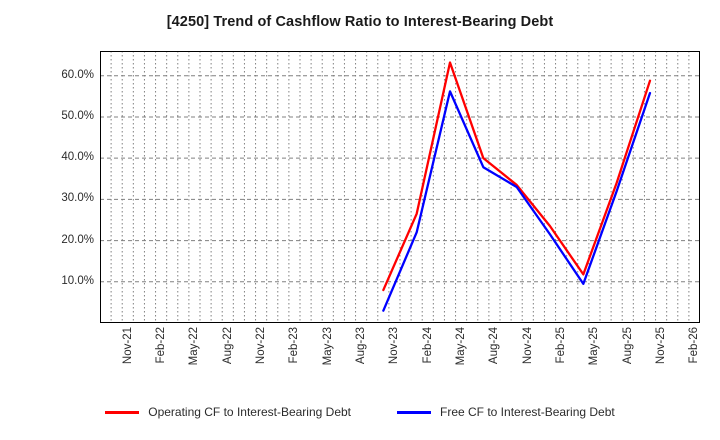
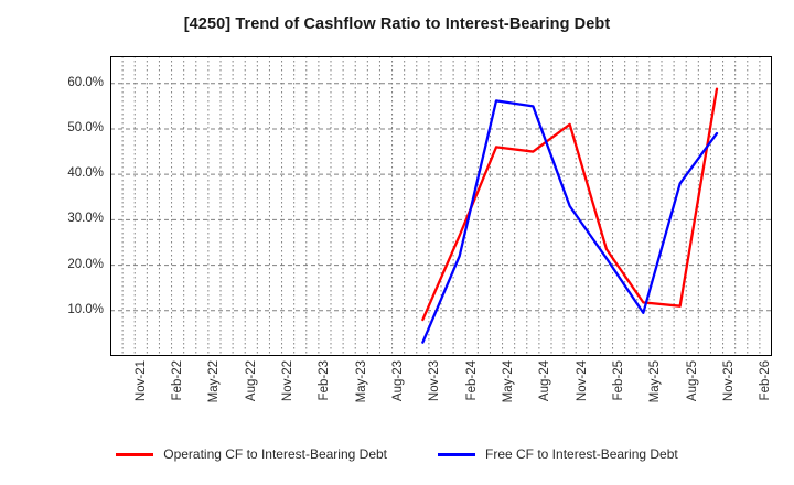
Operating CF to Interest-Bearing Debt/May-24: 63% -> 46%
Operating CF to Interest-Bearing Debt/Aug-24: 40% -> 45%
Free CF to Interest-Bearing Debt/Aug-24: 38% -> 55%
Operating CF to Interest-Bearing Debt/Nov-24: 34% -> 51%
Operating CF to Interest-Bearing Debt/Aug-25: 34% -> 11%
Free CF to Interest-Bearing Debt/Aug-25: 32% -> 38%
Free CF to Interest-Bearing Debt/Nov-25: 56% -> 49%
